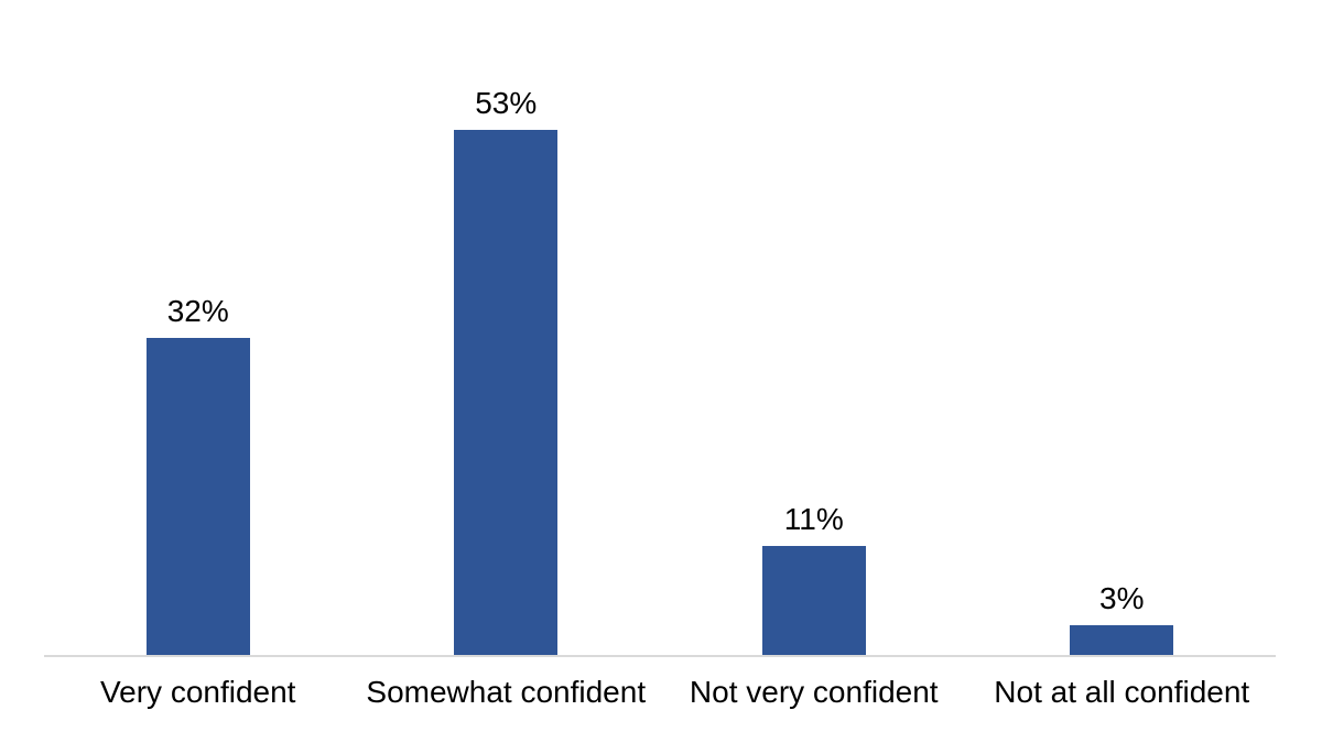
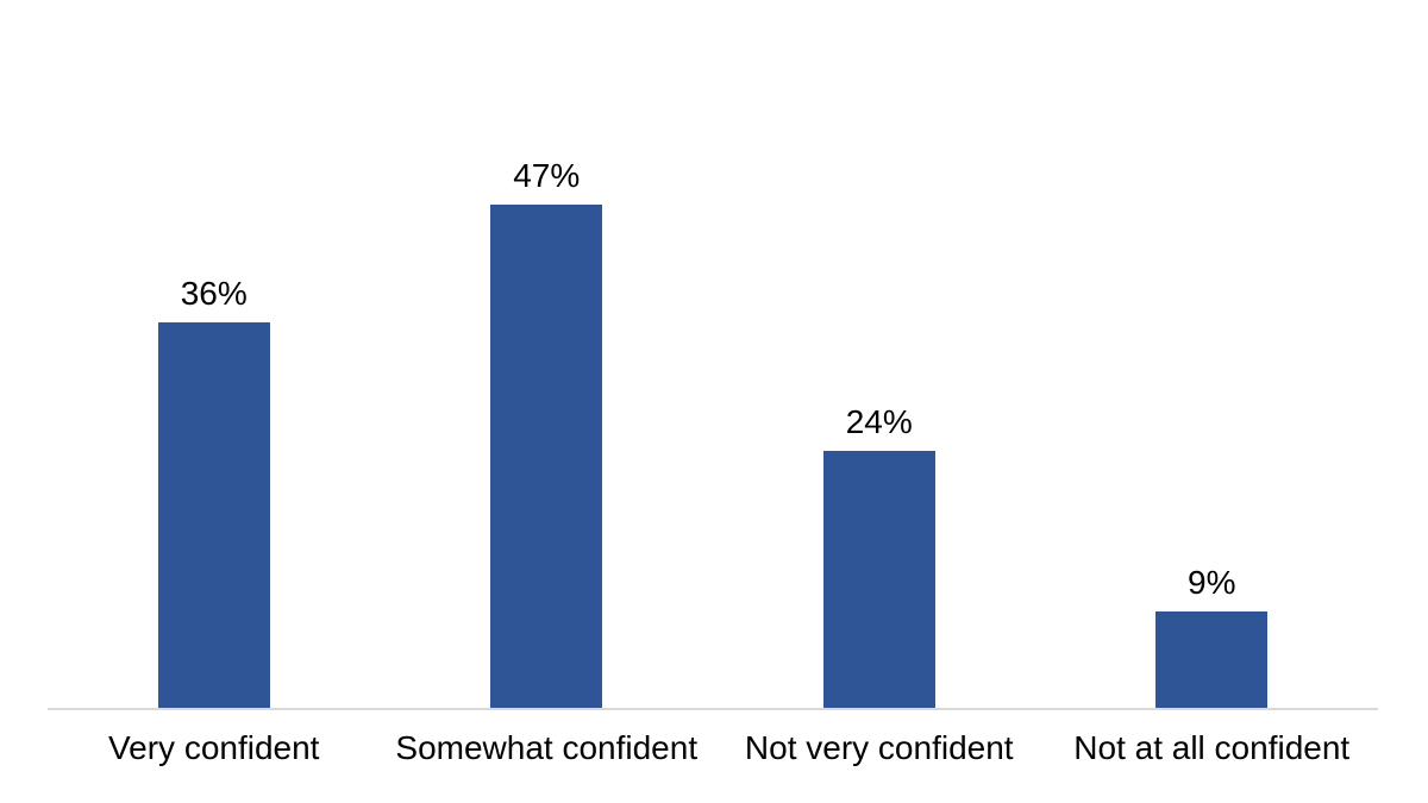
Very confident: 32% -> 36%
Somewhat confident: 53% -> 47%
Not very confident: 11% -> 24%
Not at all confident: 3% -> 9%
